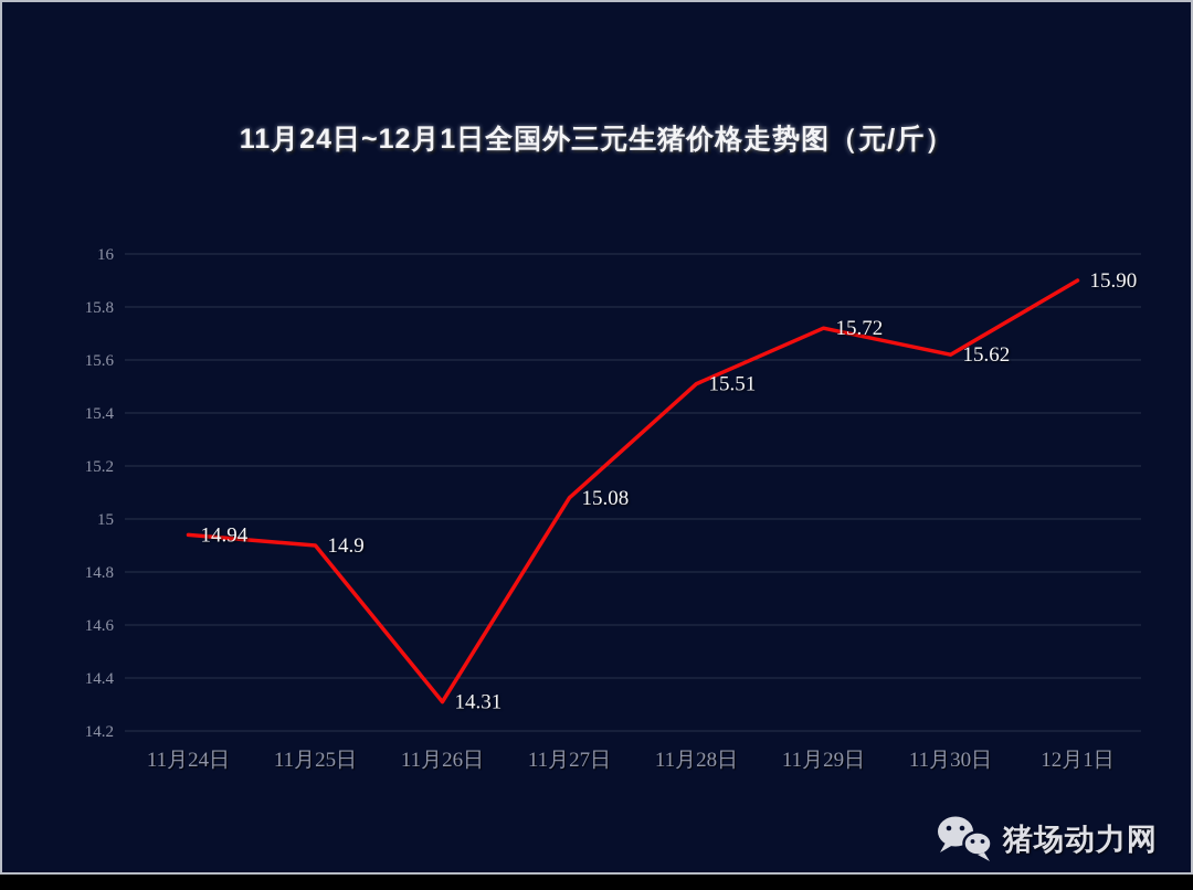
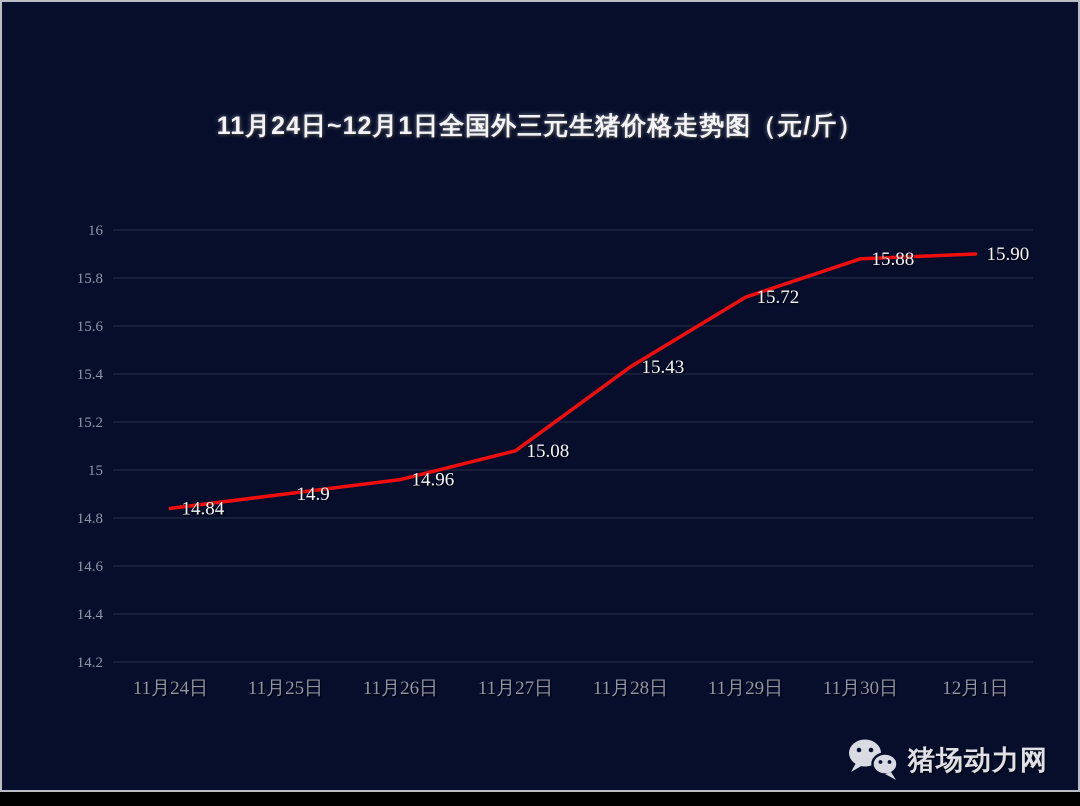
11月24日: 14.94 -> 14.84
11月26日: 14.31 -> 14.96
11月28日: 15.51 -> 15.43
11月30日: 15.62 -> 15.88
